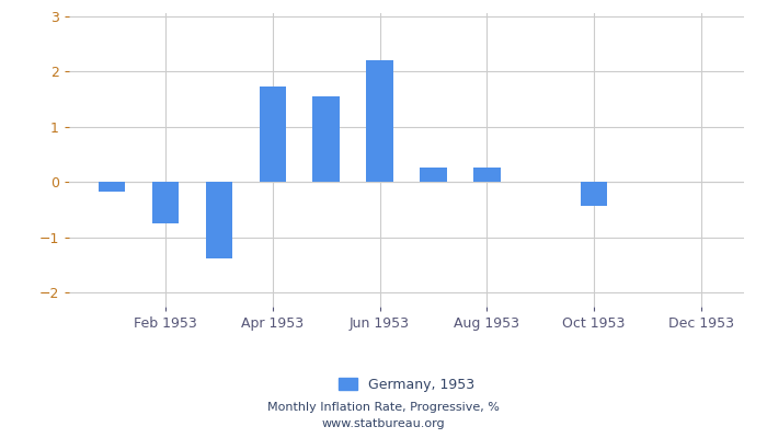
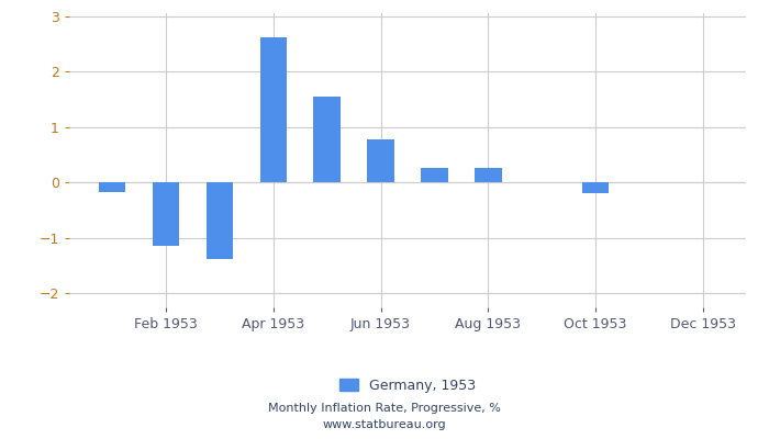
Feb 1953: -0.74 -> -1.15
Apr 1953: 1.72 -> 2.62
Jun 1953: 2.20 -> 0.78
Oct 1953: -0.44 -> -0.20
